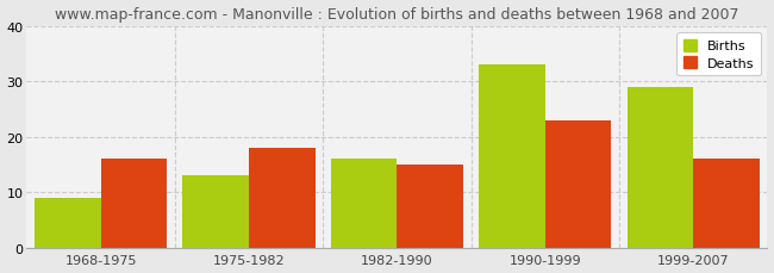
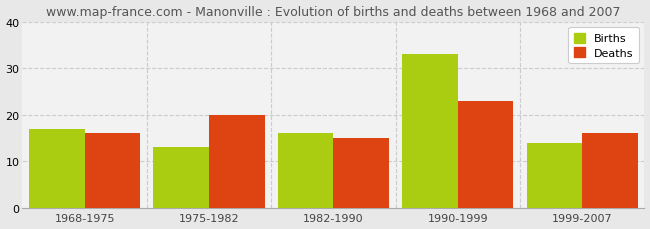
Births/1968-1975: 9 -> 17
Deaths/1975-1982: 18 -> 20
Births/1999-2007: 29 -> 14
